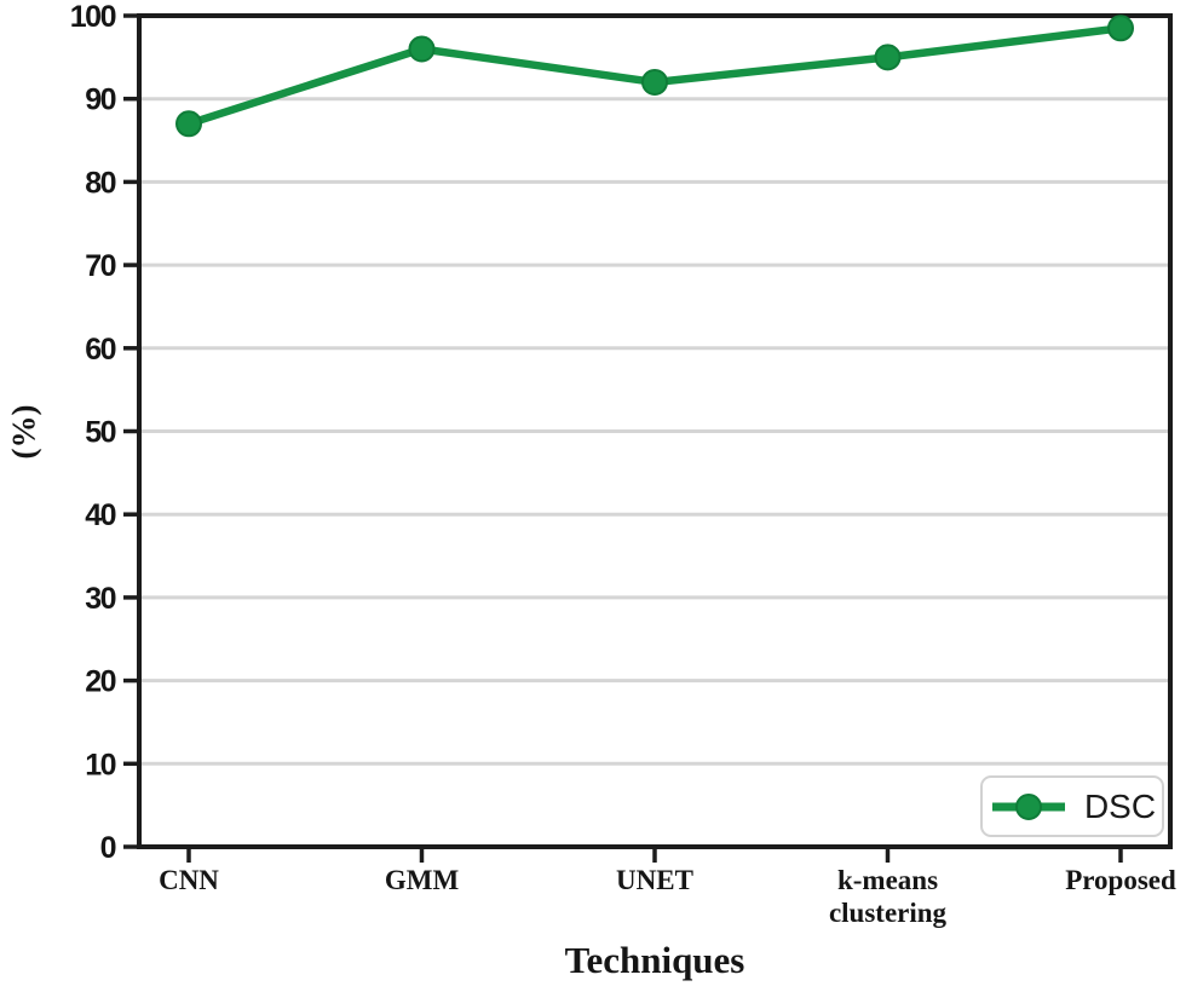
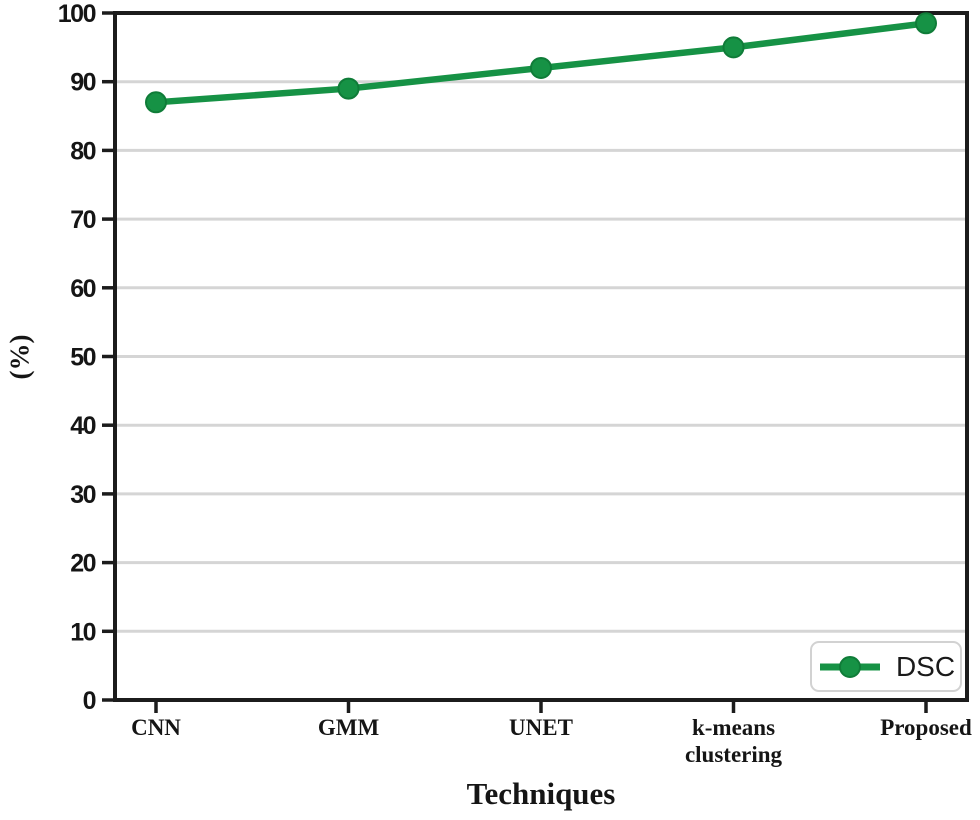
GMM: 96 -> 89
